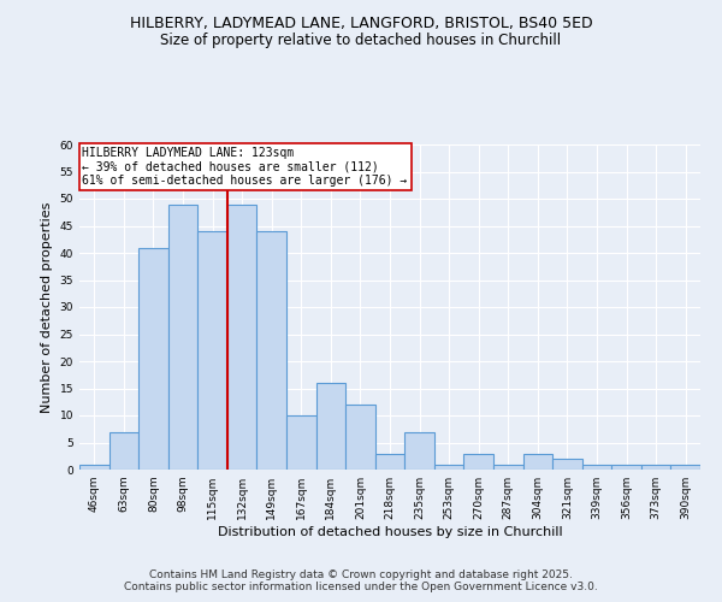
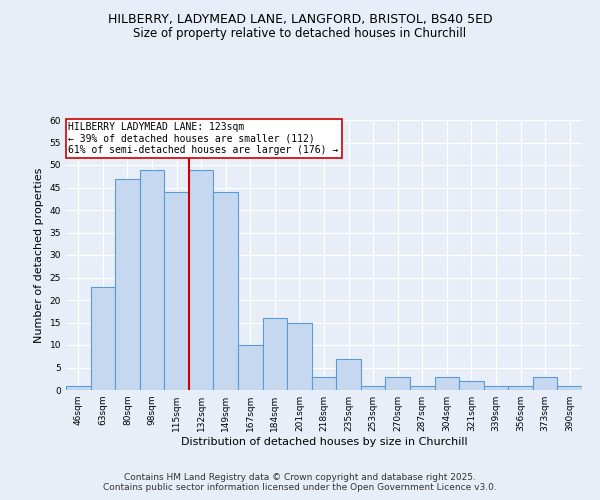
63sqm: 7 -> 23
80sqm: 41 -> 47
201sqm: 12 -> 15
373sqm: 1 -> 3
